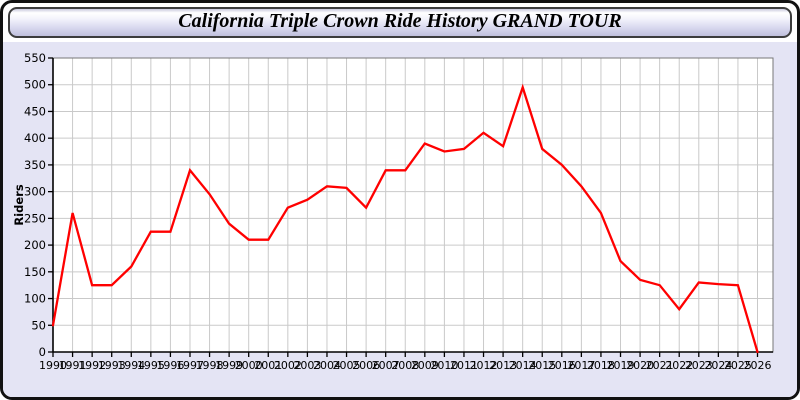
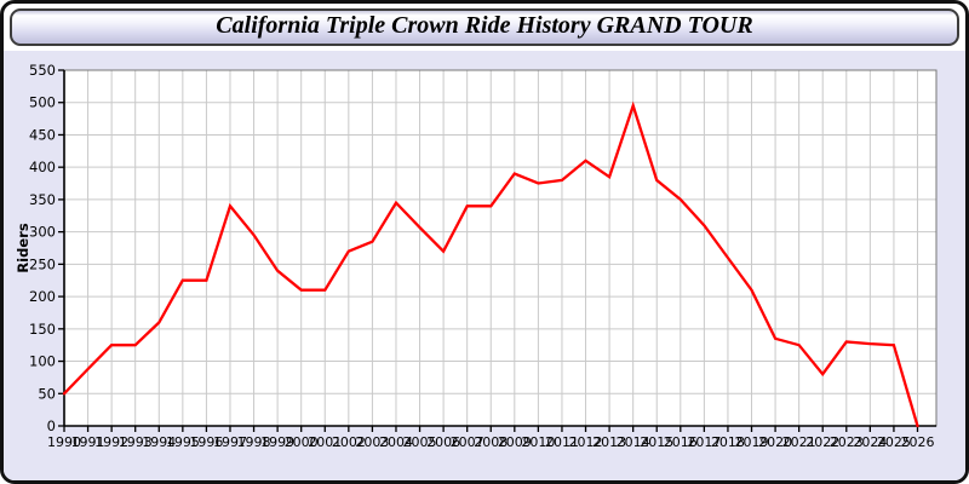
1991: 260 -> 90
2004: 310 -> 340
2019: 170 -> 210
